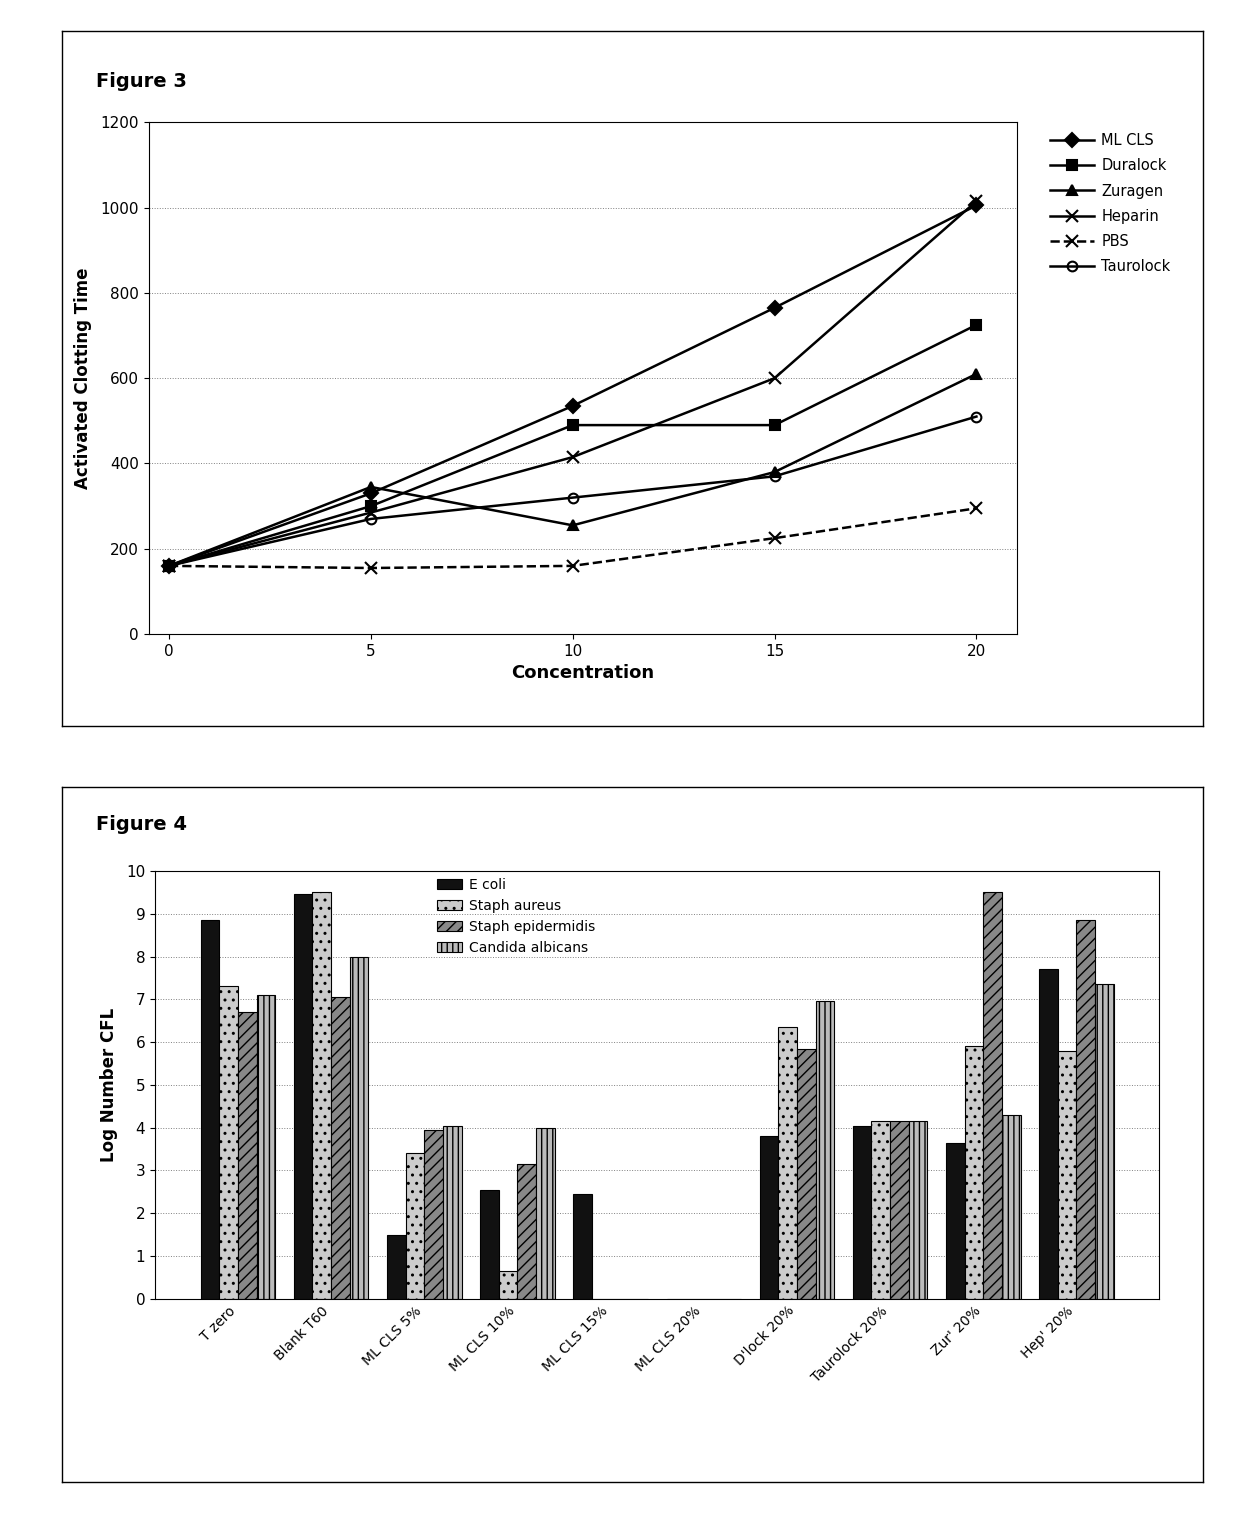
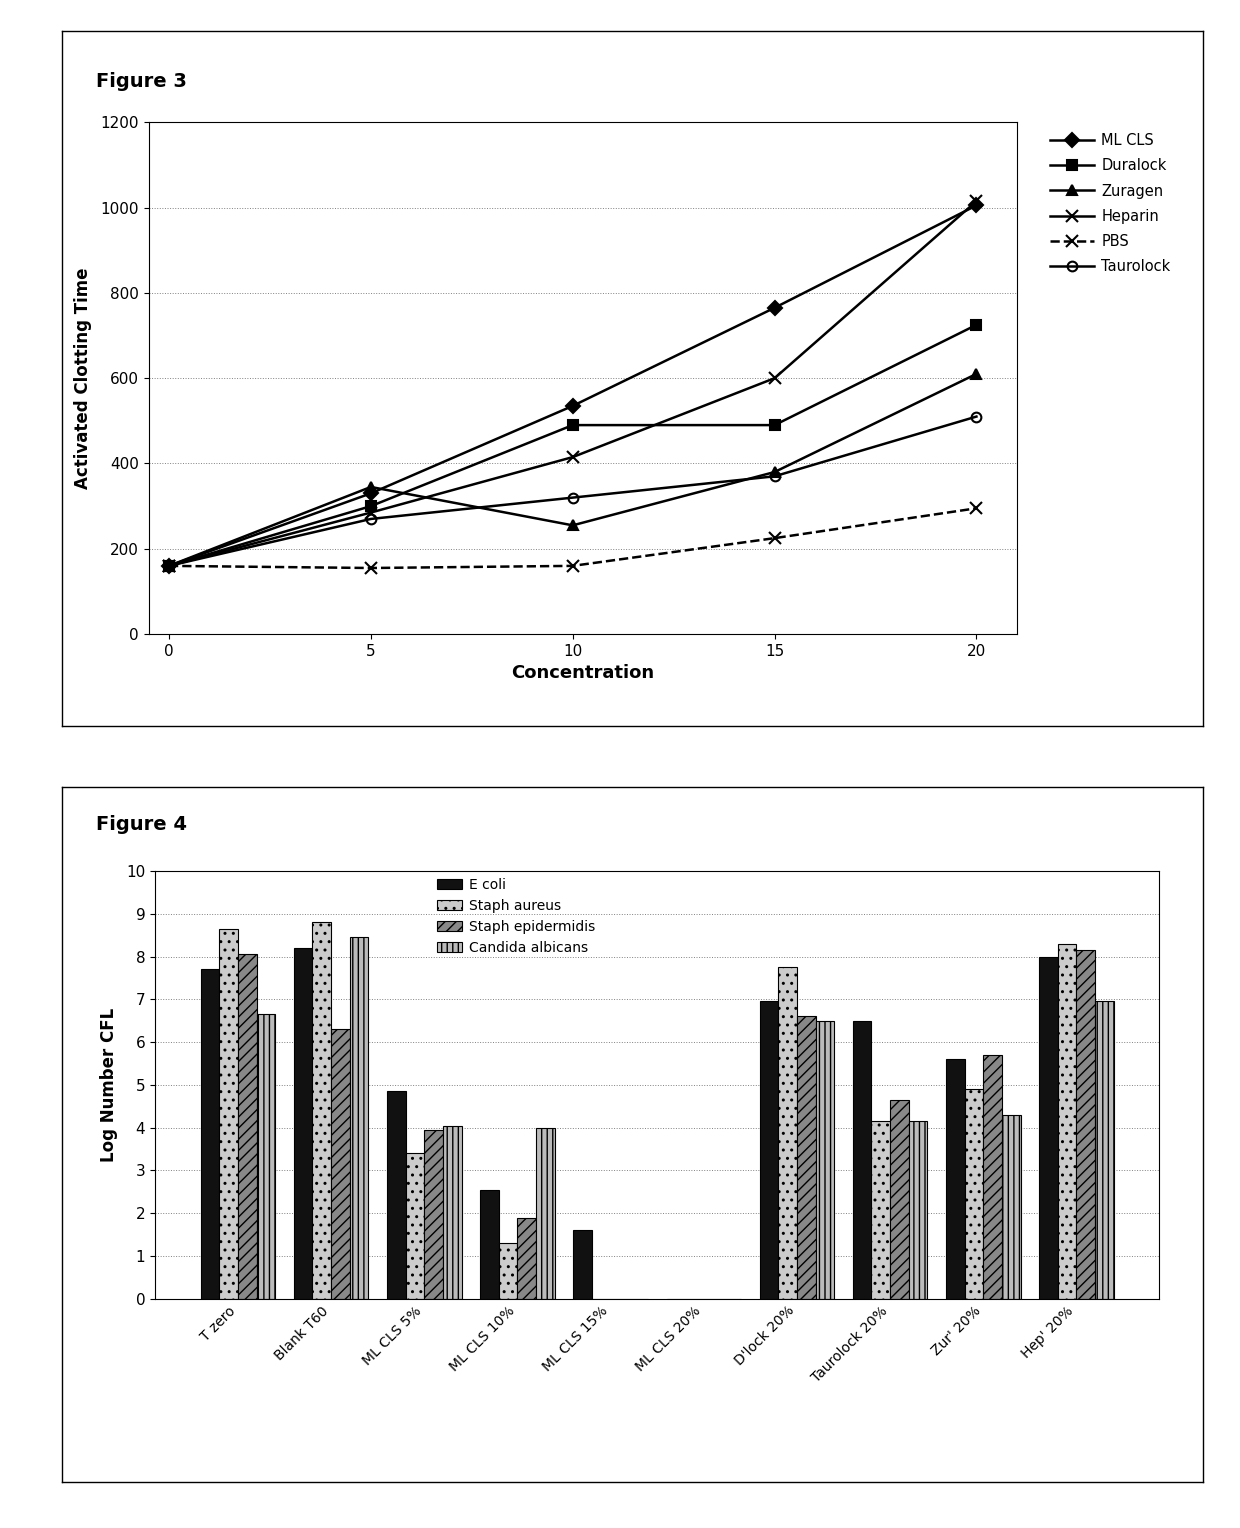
E coli/T zero: 8.85 -> 7.70
Staph aureus/T zero: 7.30 -> 8.65
Staph epidermidis/T zero: 6.70 -> 8.05
Candida albicans/T zero: 7.10 -> 6.65
E coli/Blank T60: 9.45 -> 8.20
Staph aureus/Blank T60: 9.50 -> 8.80
Staph epidermidis/Blank T60: 7.05 -> 6.30
Candida albicans/Blank T60: 8.00 -> 8.45
E coli/ML CLS 5%: 1.50 -> 4.85
Staph aureus/ML CLS 10%: 0.65 -> 1.30
Staph epidermidis/ML CLS 10%: 3.15 -> 1.90
E coli/ML CLS 15%: 2.45 -> 1.60
E coli/D'lock 20%: 3.80 -> 6.95
Staph aureus/D'lock 20%: 6.35 -> 7.75
Staph epidermidis/D'lock 20%: 5.85 -> 6.60
Candida albicans/D'lock 20%: 6.95 -> 6.50
E coli/Taurolock 20%: 4.05 -> 6.50
Staph epidermidis/Taurolock 20%: 4.15 -> 4.65
E coli/Zur' 20%: 3.65 -> 5.60
Staph aureus/Zur' 20%: 5.90 -> 4.90
Staph epidermidis/Zur' 20%: 9.50 -> 5.70
E coli/Hep' 20%: 7.70 -> 8.00
Staph aureus/Hep' 20%: 5.80 -> 8.30
Staph epidermidis/Hep' 20%: 8.85 -> 8.15
Candida albicans/Hep' 20%: 7.35 -> 6.95
